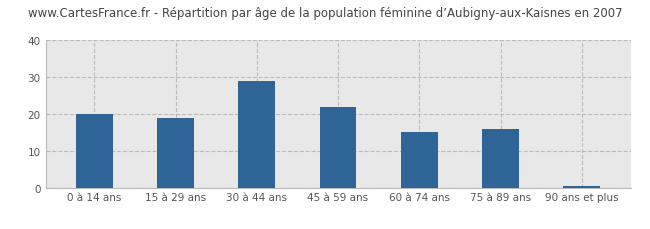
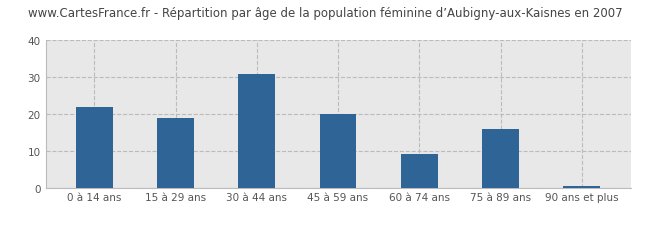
0 à 14 ans: 20.0 -> 22.0
30 à 44 ans: 29.0 -> 31.0
45 à 59 ans: 22.0 -> 20.0
60 à 74 ans: 15.0 -> 9.0
